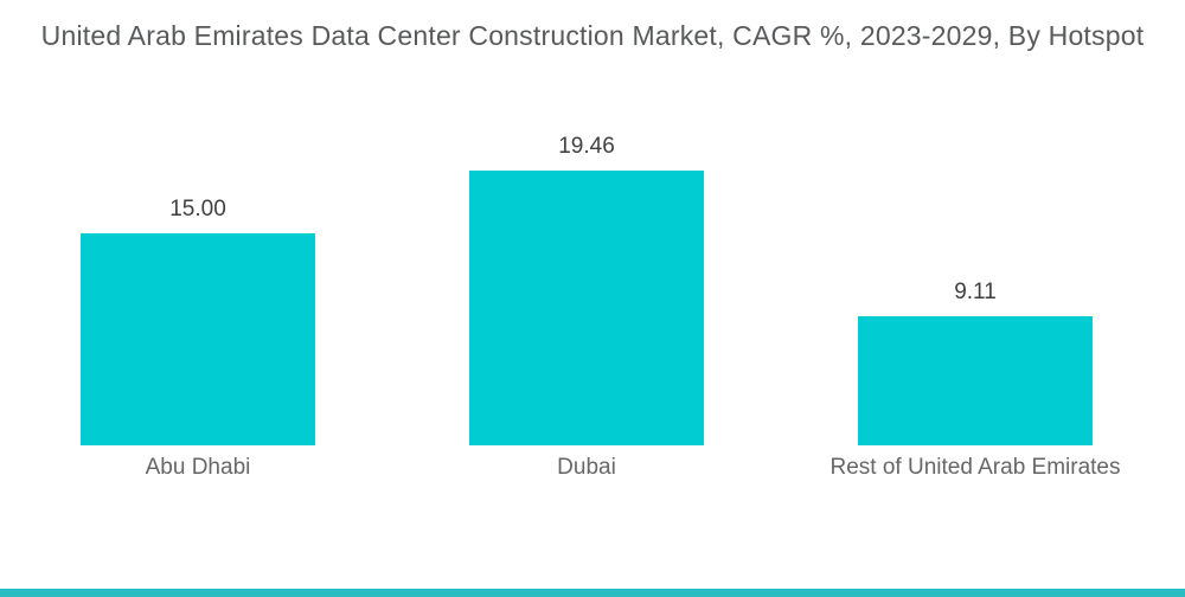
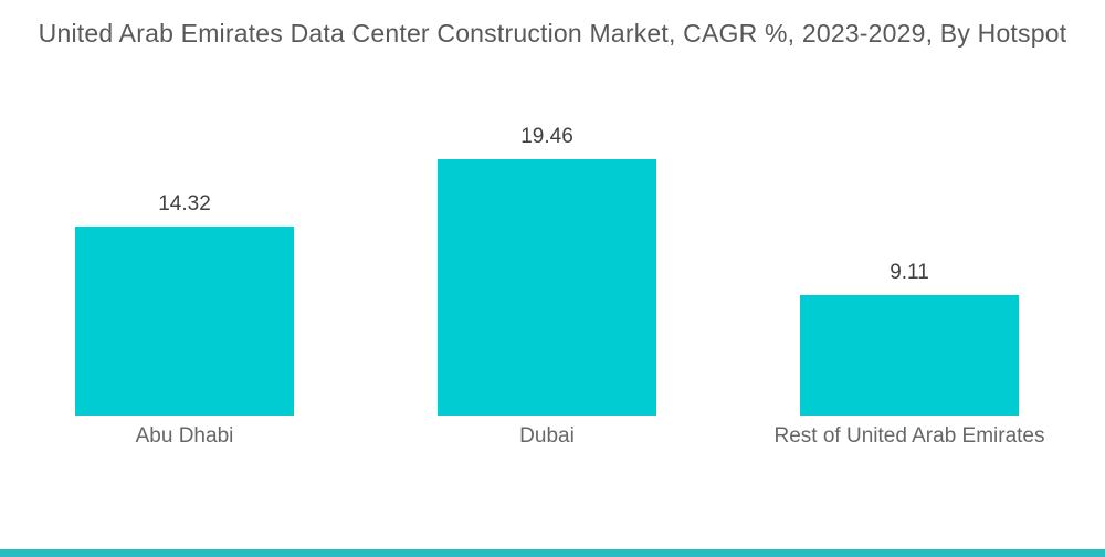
Abu Dhabi: 15.00 -> 14.32
